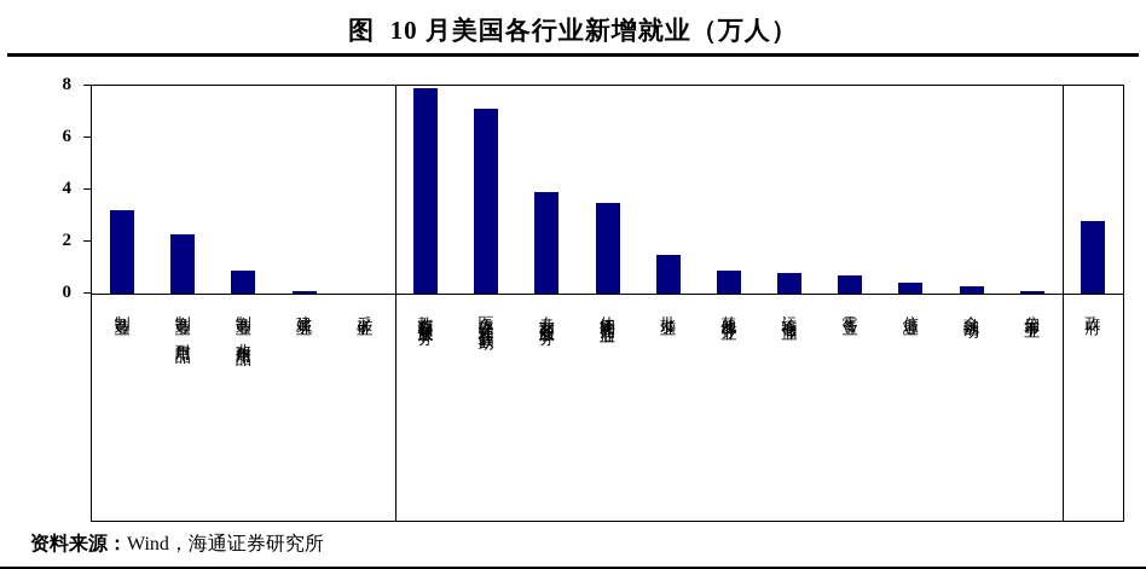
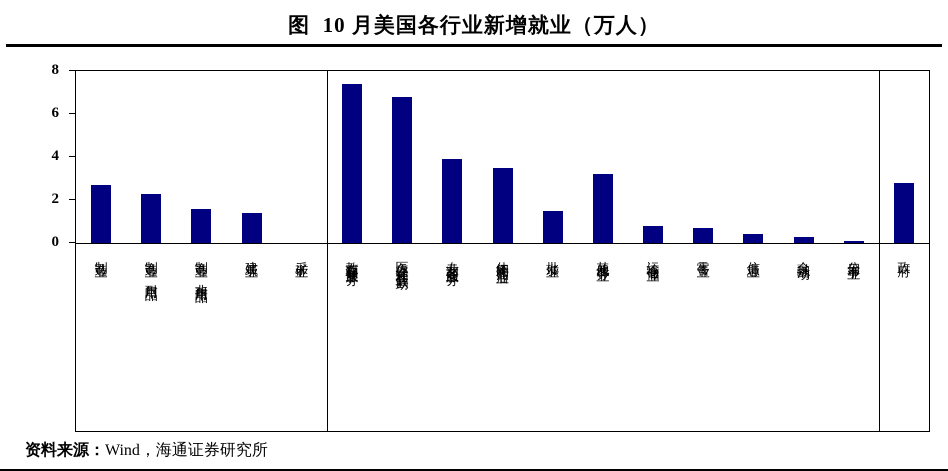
制造业: 3.2 -> 2.7
制造业:非耐用品: 0.9 -> 1.6
建筑业: 0.1 -> 1.4
教育和保健服务: 7.9 -> 7.4
医疗保健和社会救助: 7.1 -> 6.8
其他服务业: 0.9 -> 3.2
